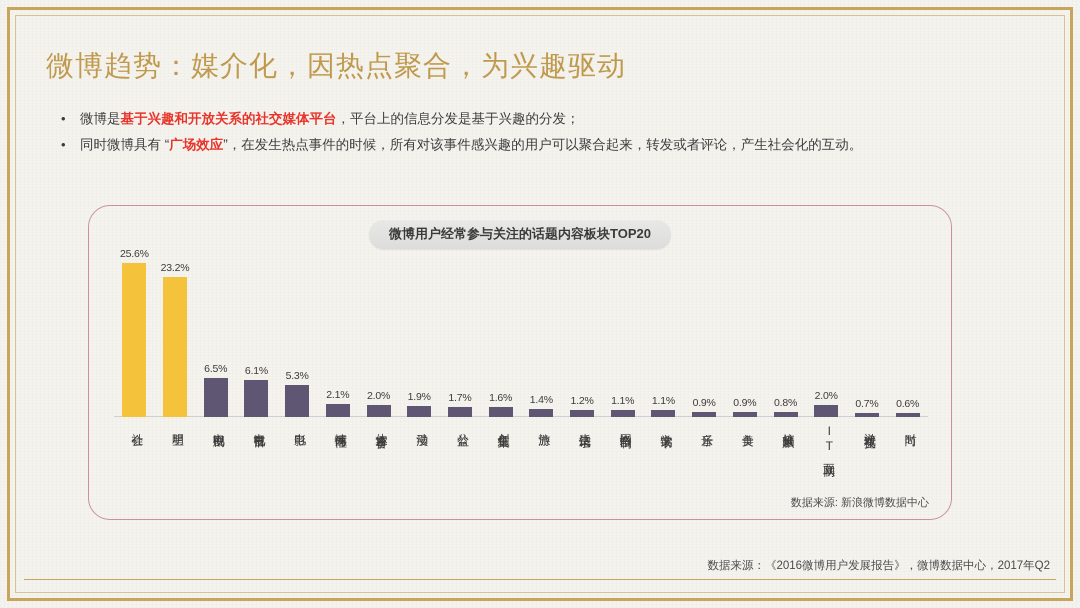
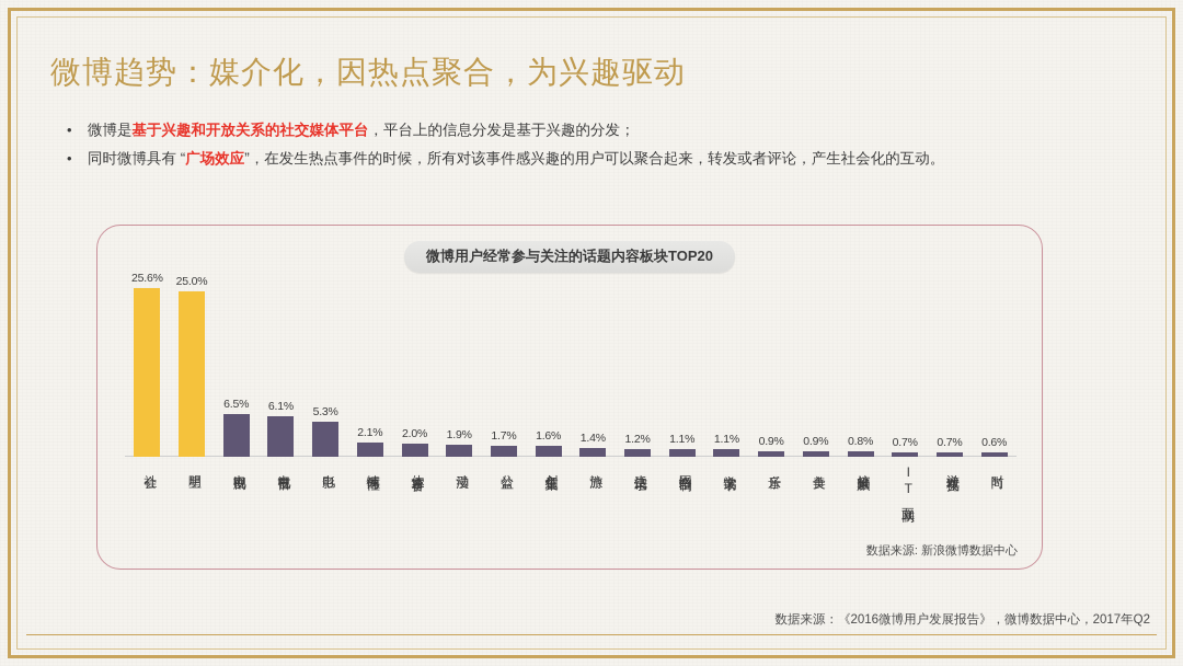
明星: 23.2% -> 25.0%
IT互联网: 2.0% -> 0.7%
